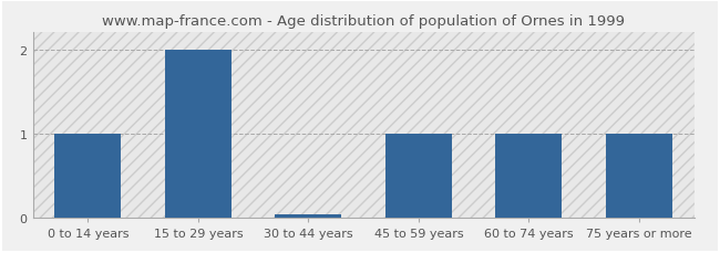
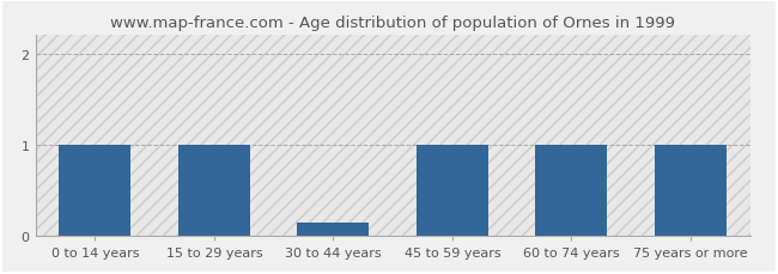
15 to 29 years: 2.00 -> 1.00
30 to 44 years: 0.03 -> 0.14
